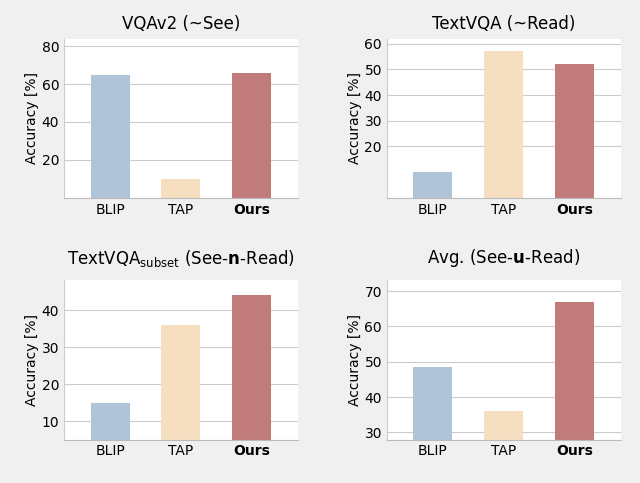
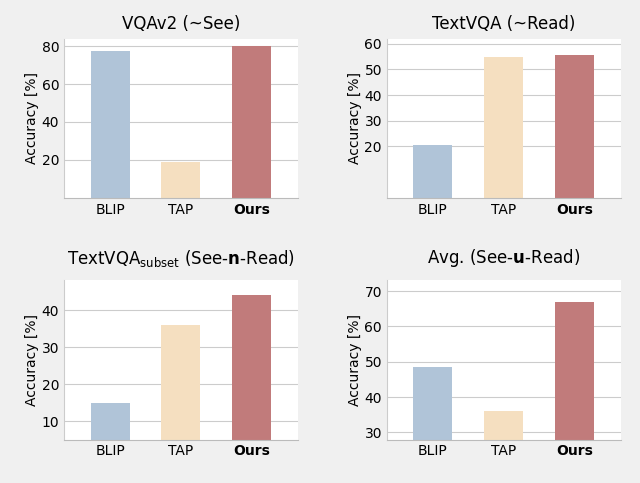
VQAv2 (~See)/BLIP: 65 -> 78
VQAv2 (~See)/TAP: 10 -> 19
VQAv2 (~See)/Ours: 66 -> 80
TextVQA (~Read)/BLIP: 10.0 -> 20.5
TextVQA (~Read)/TAP: 57.0 -> 55.0
TextVQA (~Read)/Ours: 52.0 -> 55.8
